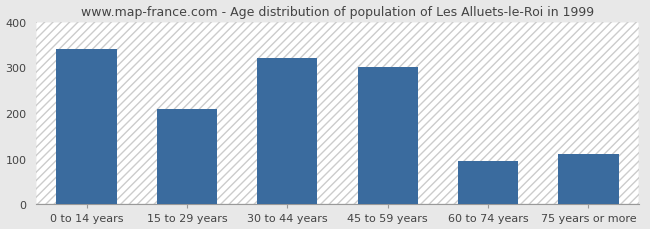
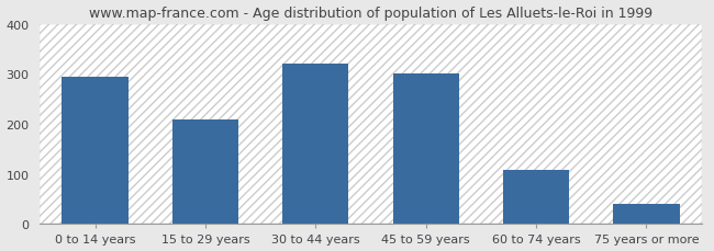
0 to 14 years: 340 -> 295
60 to 74 years: 95 -> 108
75 years or more: 110 -> 40
